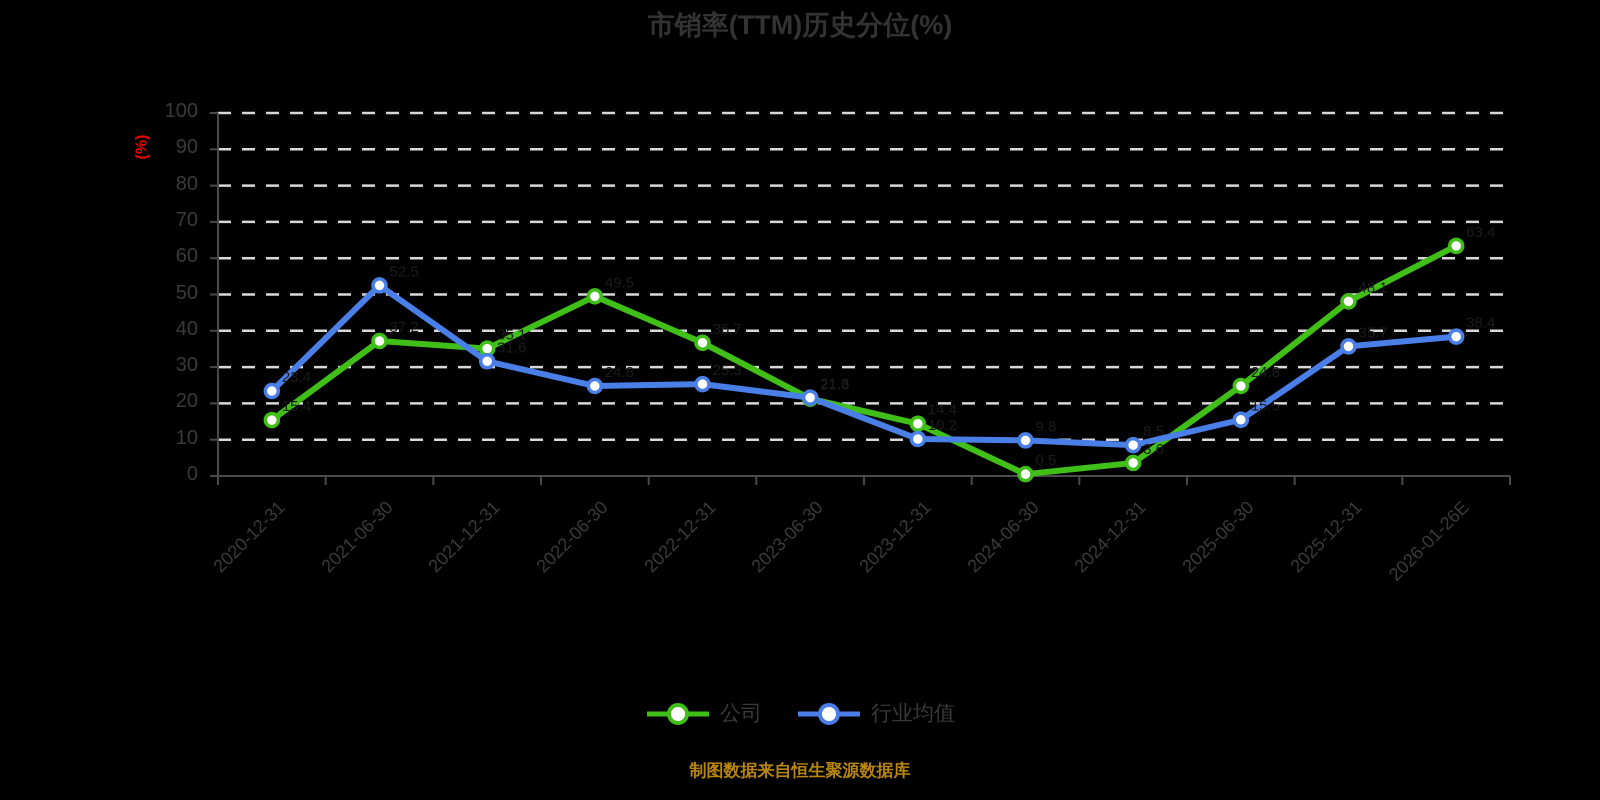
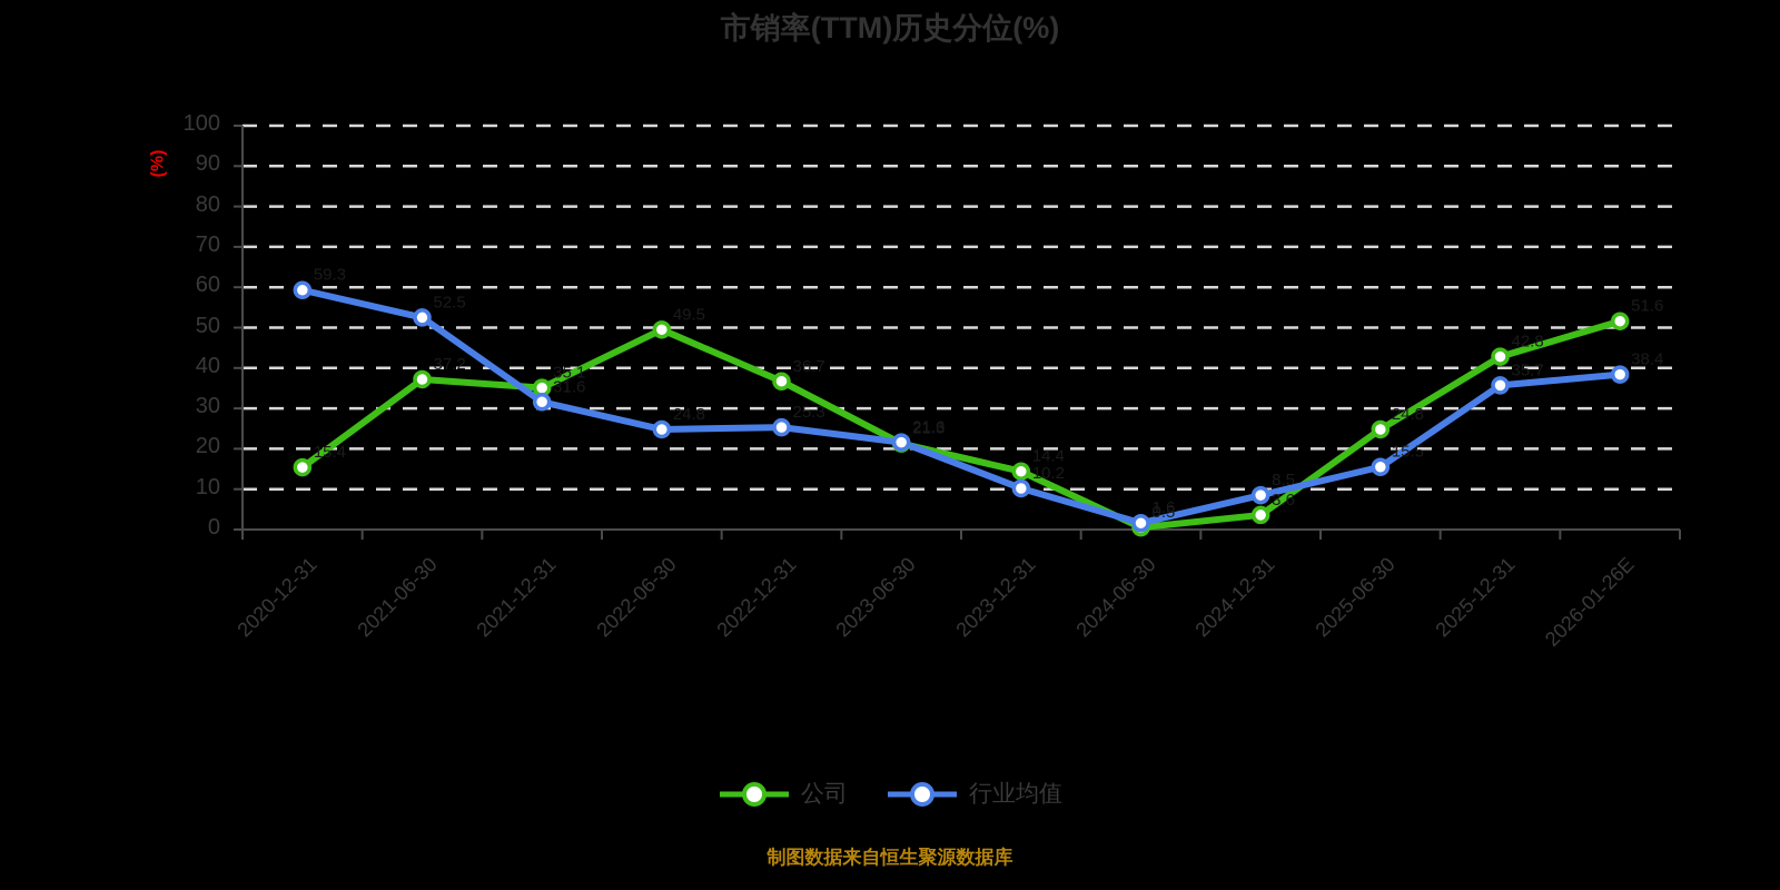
行业均值/2020-12-31: 23.4 -> 59.3
行业均值/2024-06-30: 9.8 -> 1.6
公司/2025-12-31: 48.1 -> 42.8
公司/2026-01-26E: 63.4 -> 51.6
